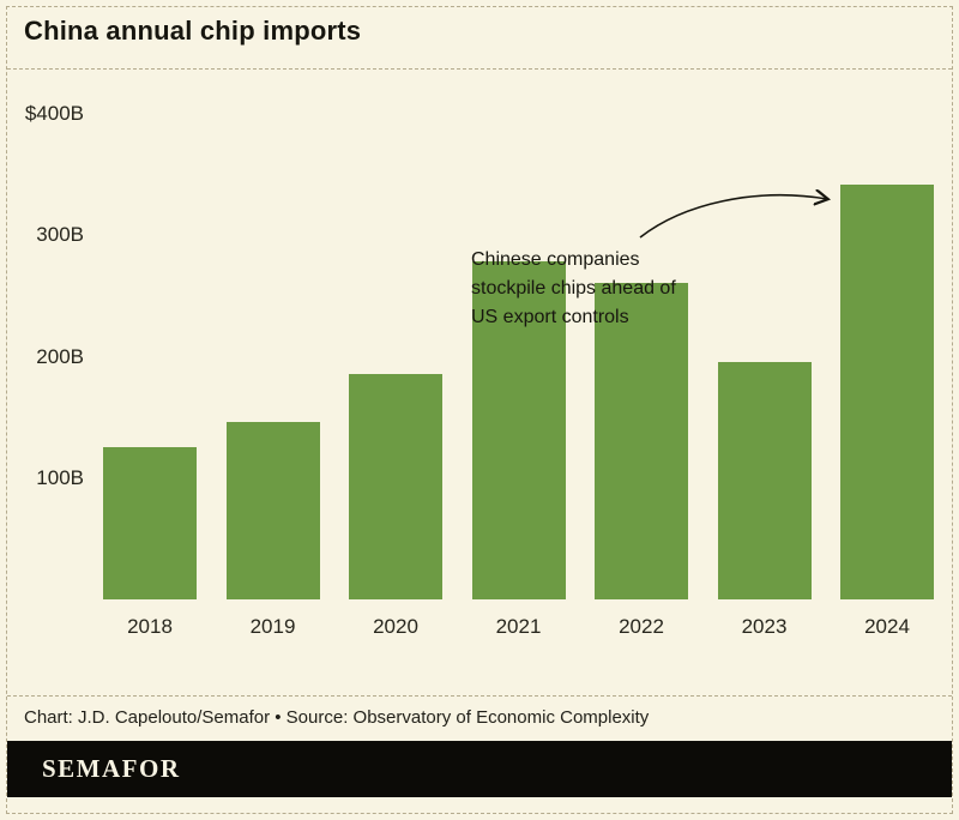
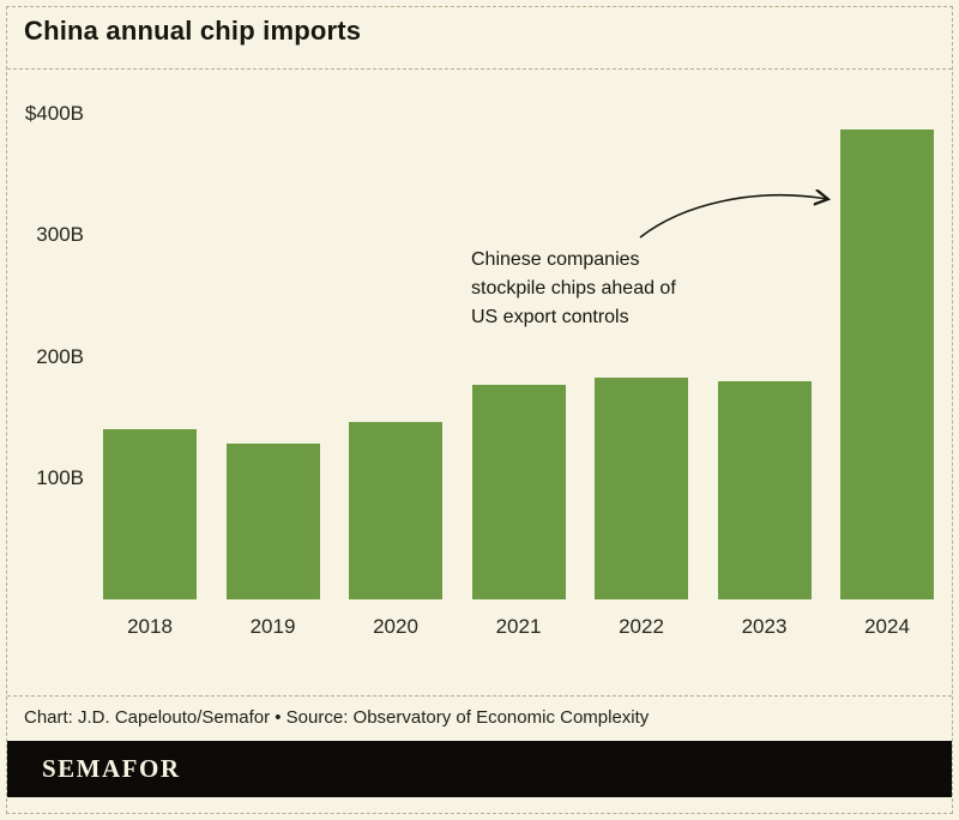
2018: $125B -> $140B
2019: $146B -> $128B
2020: $186B -> $146B
2021: $279B -> $177B
2022: $261B -> $183B
2023: $196B -> $180B
2024: $342B -> $387B
